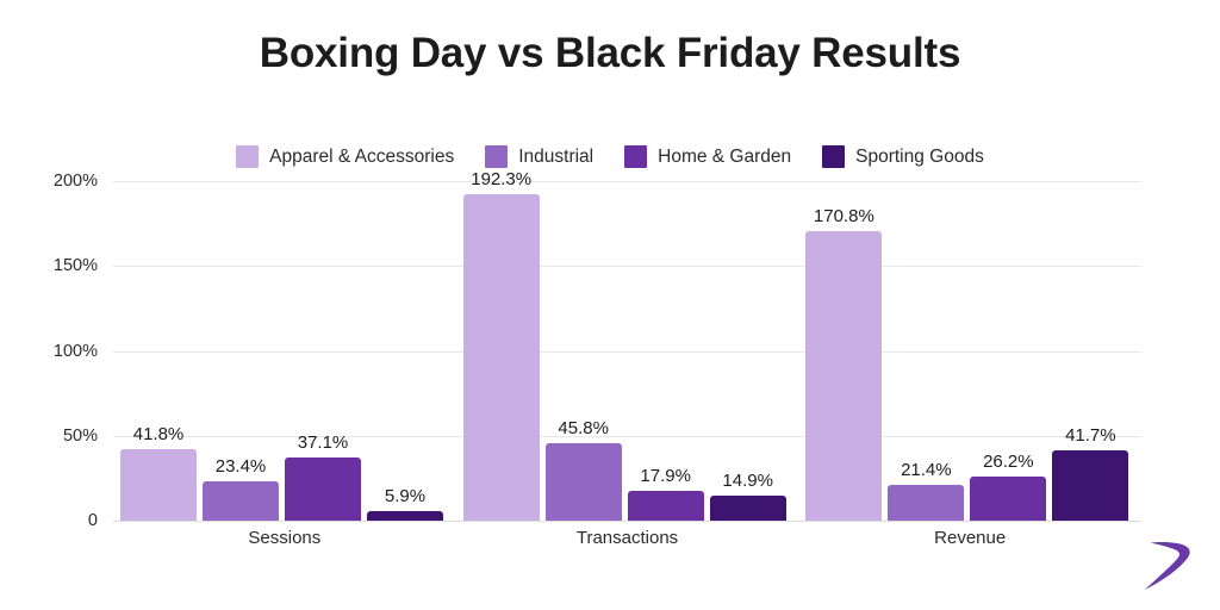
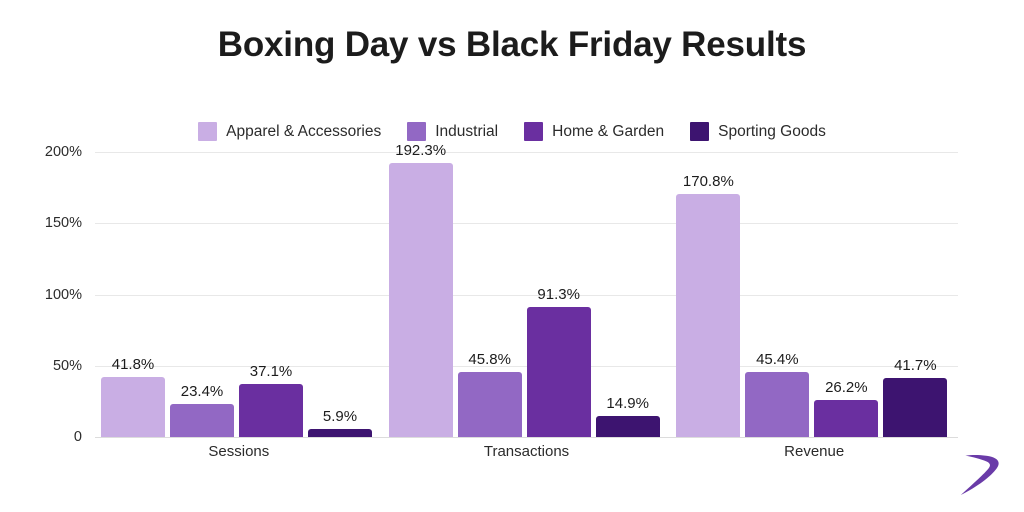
Home & Garden/Transactions: 17.9% -> 91.3%
Industrial/Revenue: 21.4% -> 45.4%
